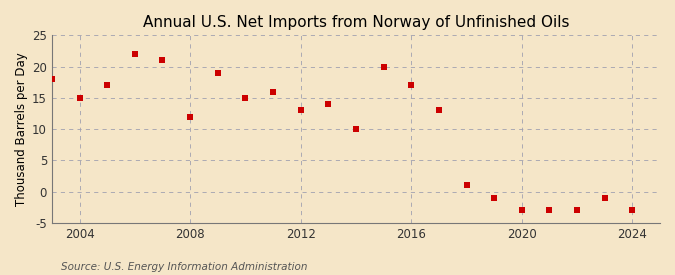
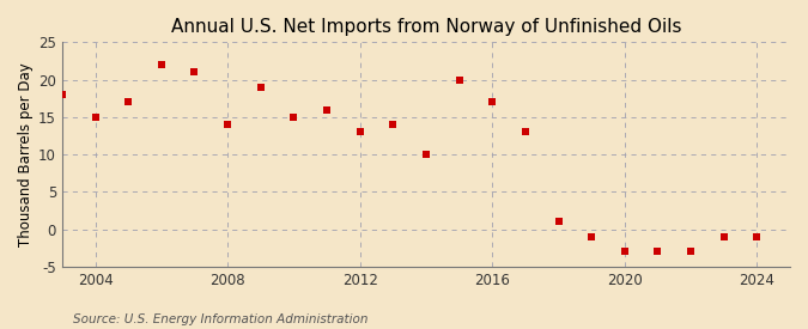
2008: 12 -> 14
2024: -3 -> -1
